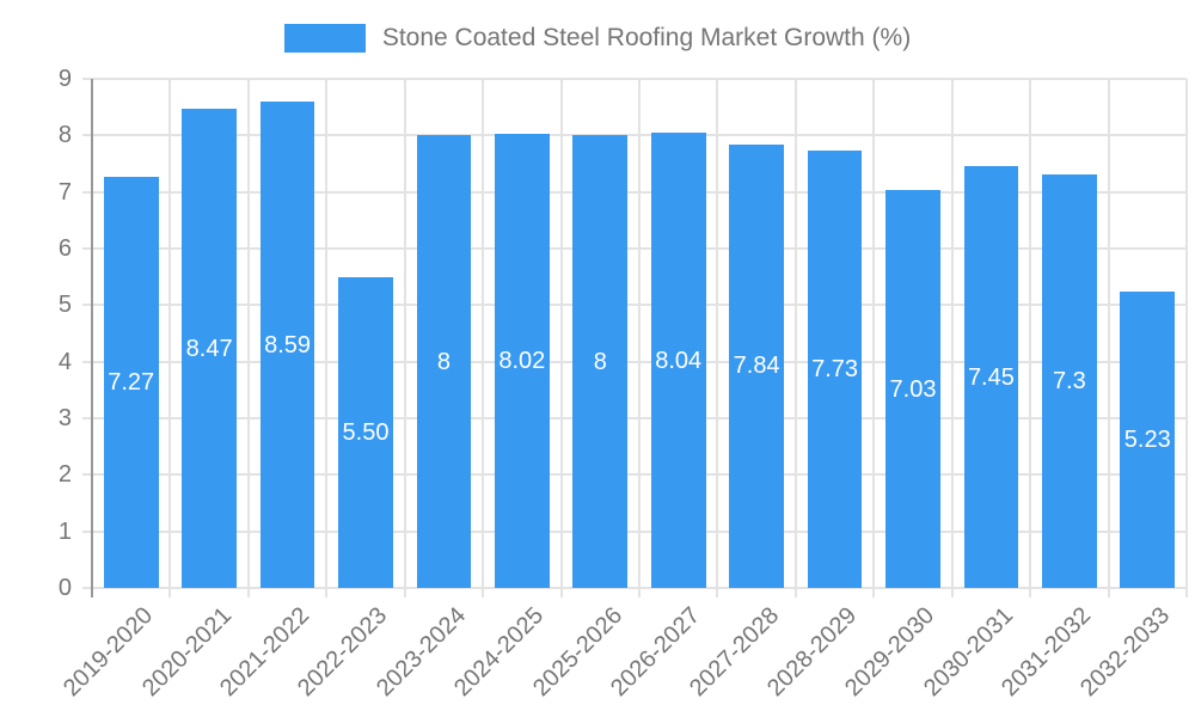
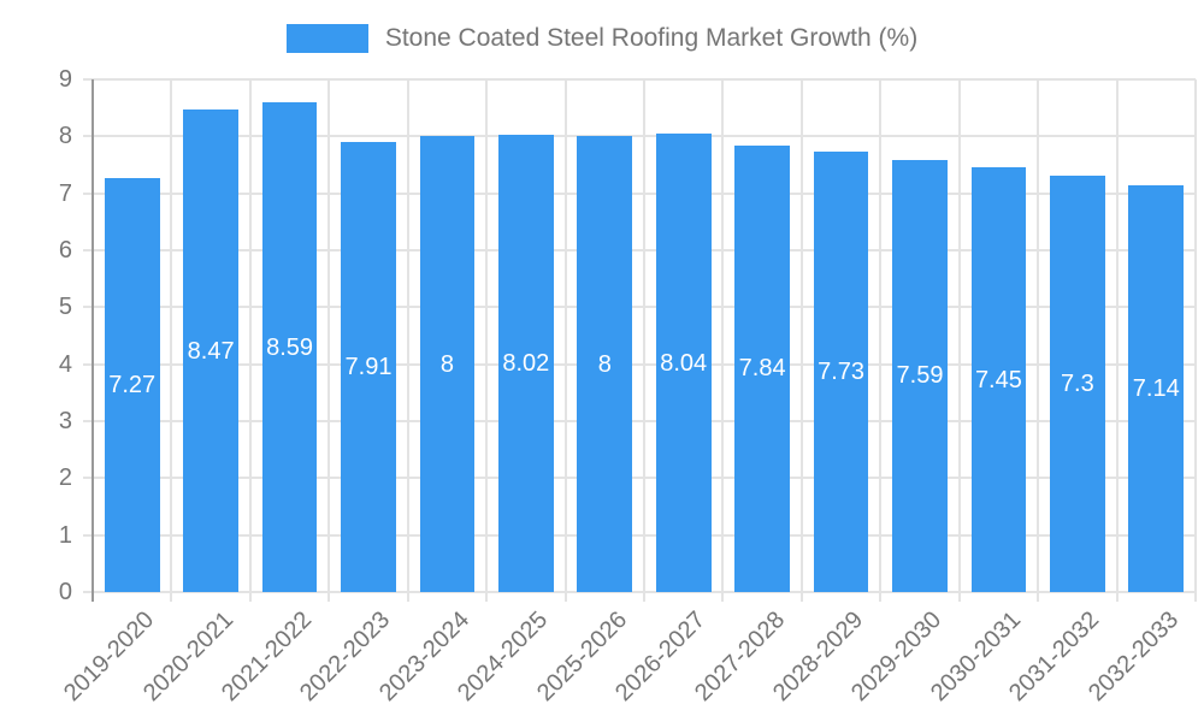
2022-2023: 5.50 -> 7.91
2029-2030: 7.03 -> 7.59
2032-2033: 5.23 -> 7.14
